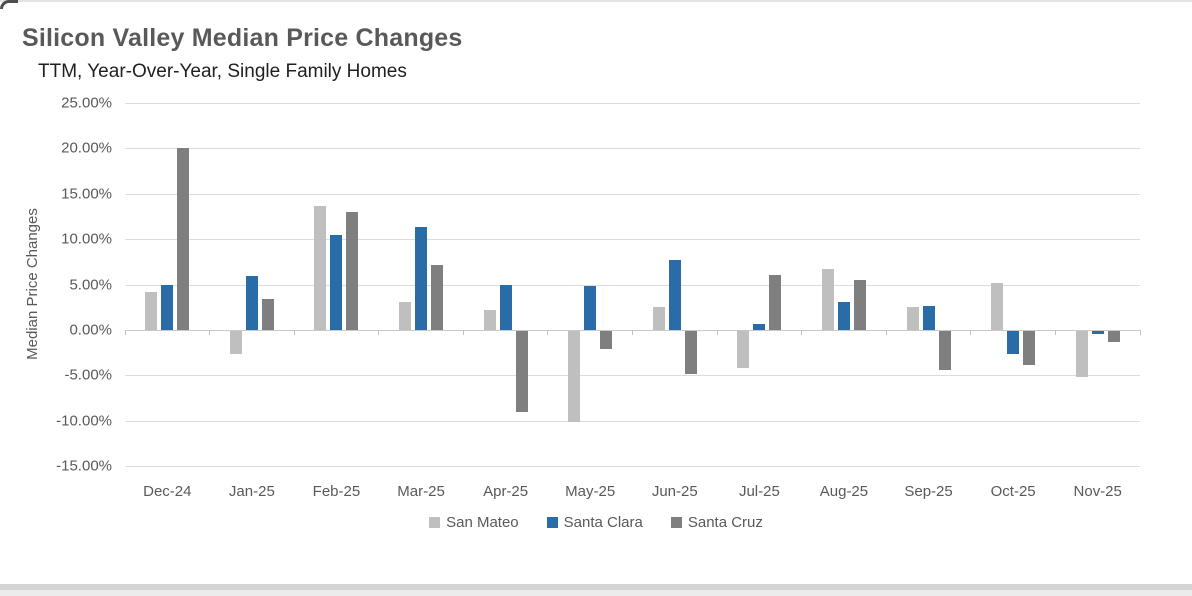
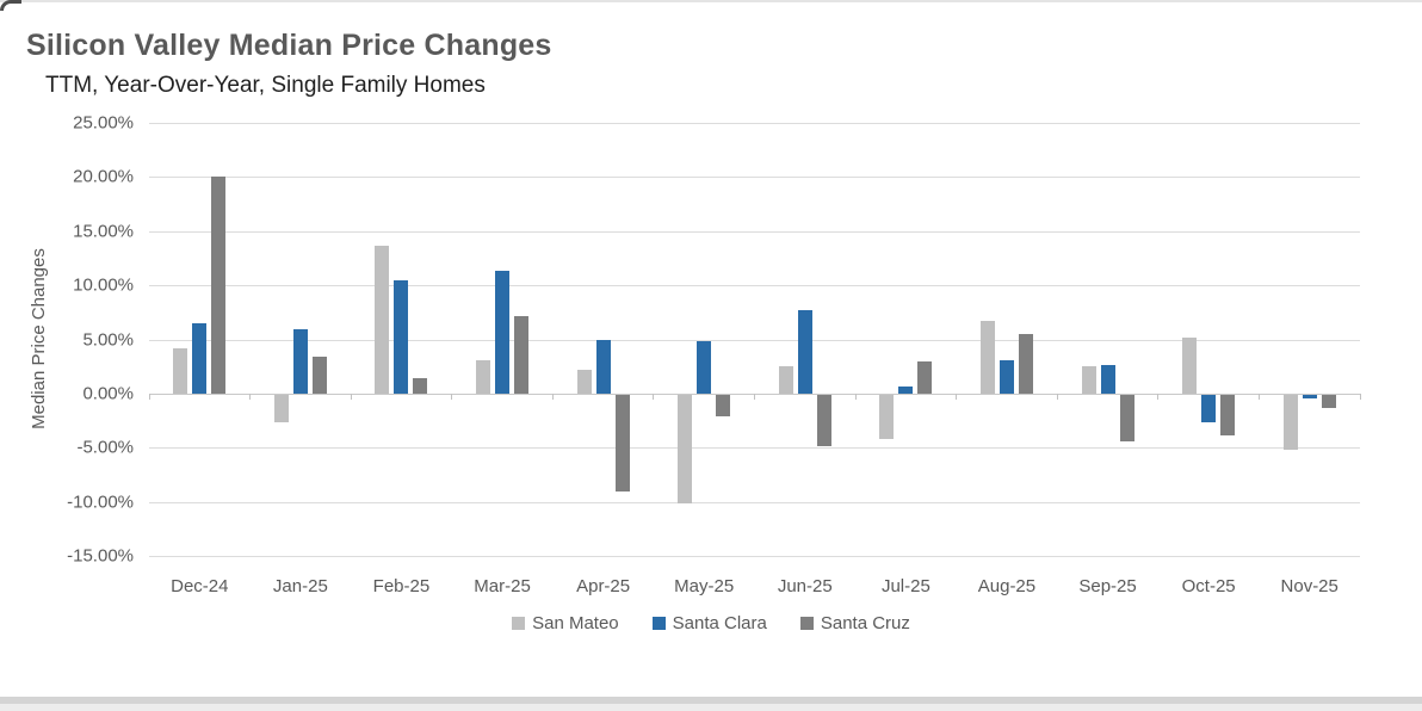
Santa Clara/Dec-24: 5% -> 6%
Santa Cruz/Feb-25: 13% -> 1%
Santa Cruz/Jul-25: 6% -> 3%
